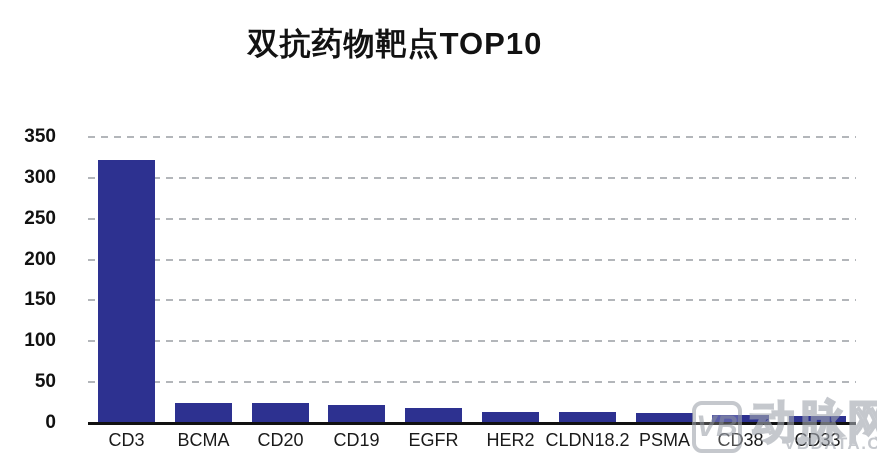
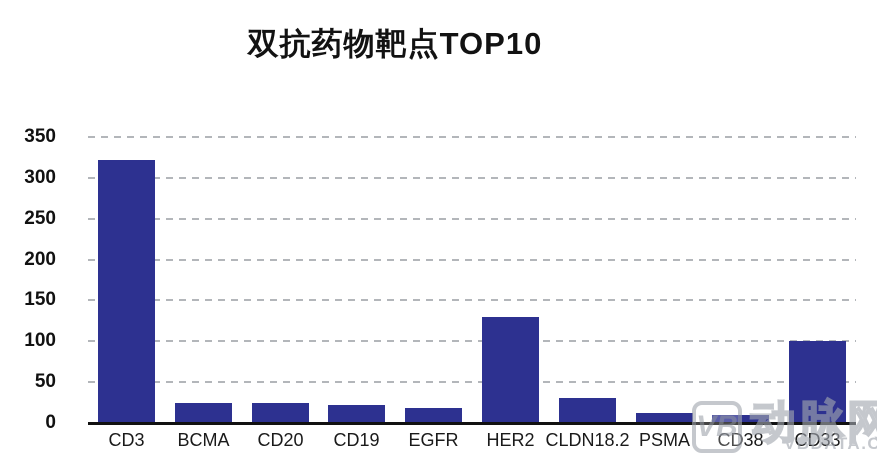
HER2: 10 -> 130
CLDN18.2: 10 -> 30
CD33: 10 -> 100
